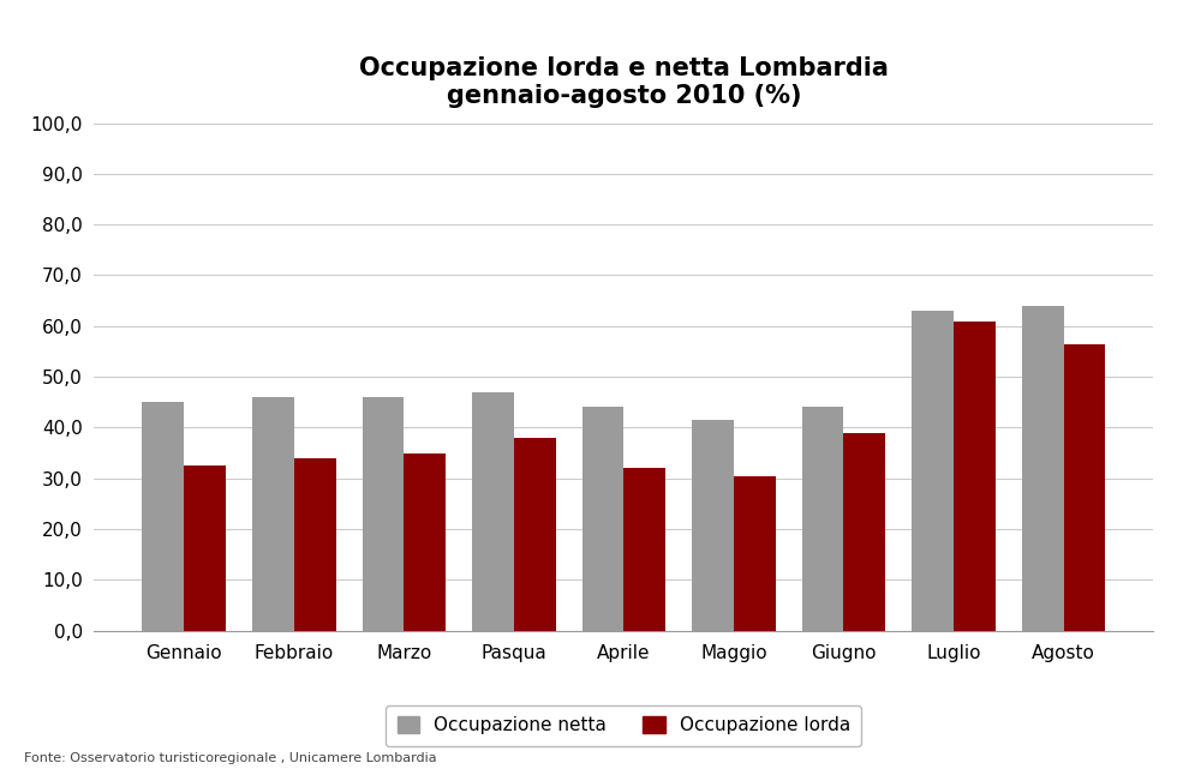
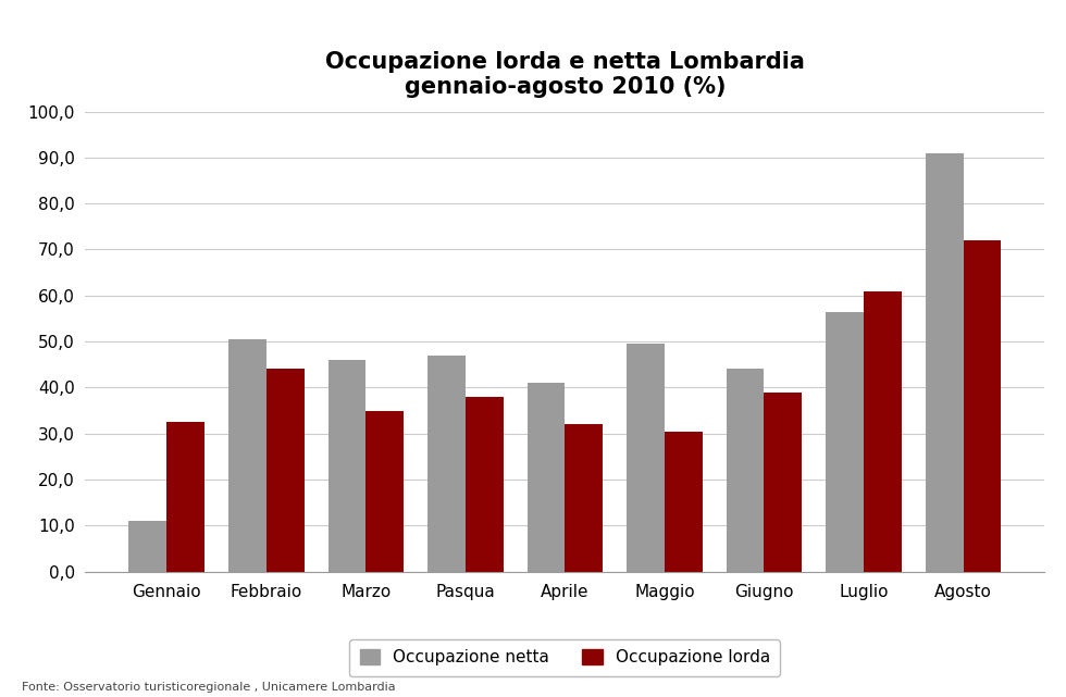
Occupazione netta/Gennaio: 45,0 -> 11,0
Occupazione netta/Febbraio: 46,0 -> 50,5
Occupazione lorda/Febbraio: 34,0 -> 44,0
Occupazione netta/Aprile: 44,0 -> 41,0
Occupazione netta/Maggio: 41,5 -> 49,5
Occupazione netta/Luglio: 63,0 -> 56,5
Occupazione netta/Agosto: 64,0 -> 91,0
Occupazione lorda/Agosto: 56,5 -> 72,0
